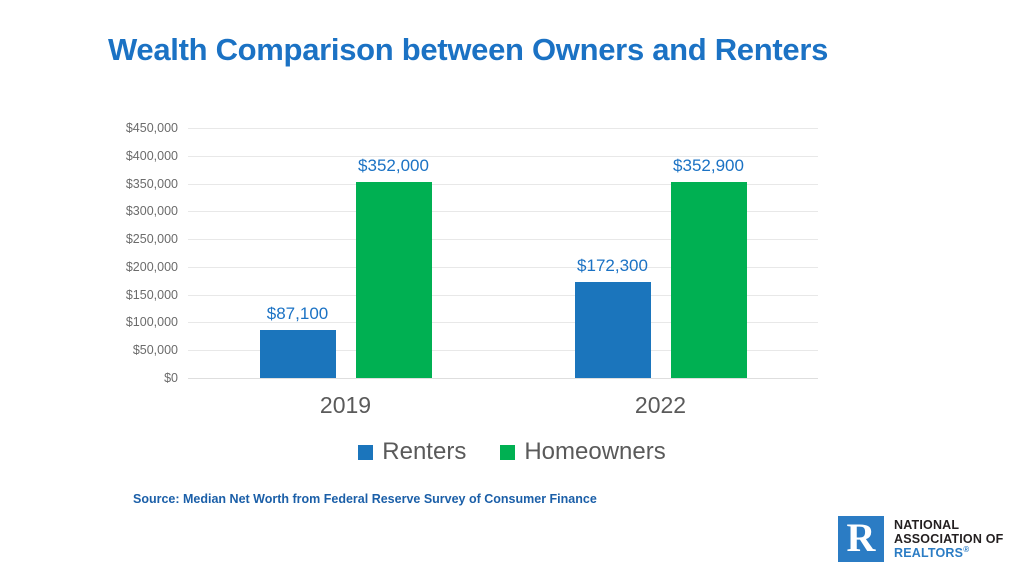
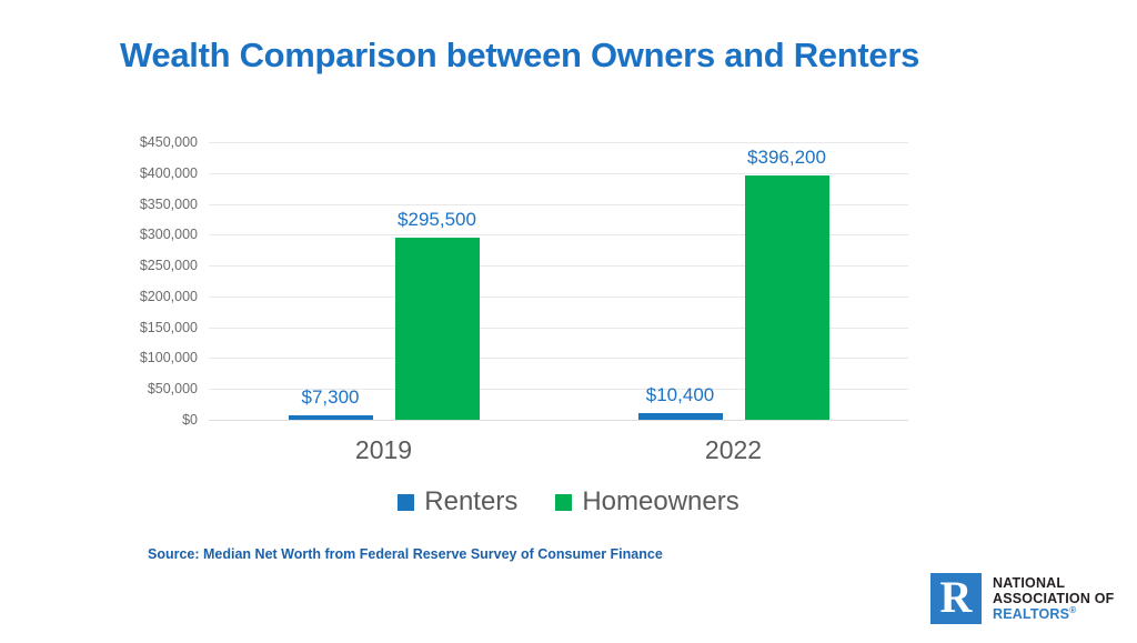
Renters/2019: $87,100 -> $7,300
Homeowners/2019: $352,000 -> $295,500
Renters/2022: $172,300 -> $10,400
Homeowners/2022: $352,900 -> $396,200
